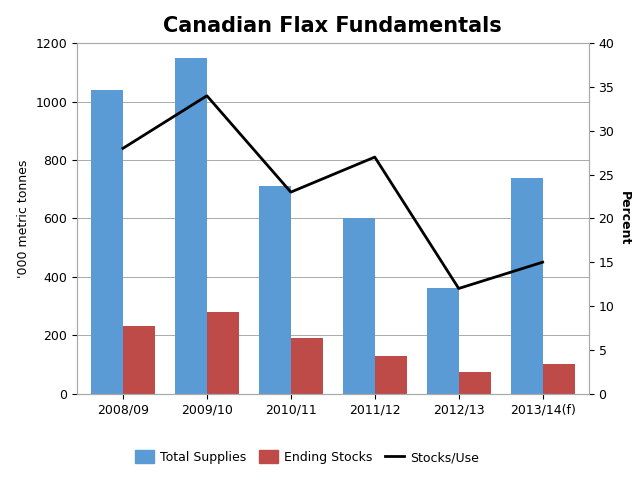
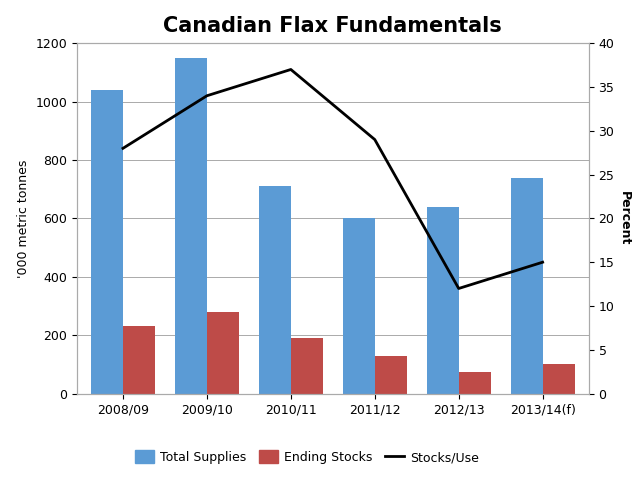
Stocks/Use/2010/11: 23 -> 37
Stocks/Use/2011/12: 27 -> 29
Total Supplies/2012/13: 360 -> 640
